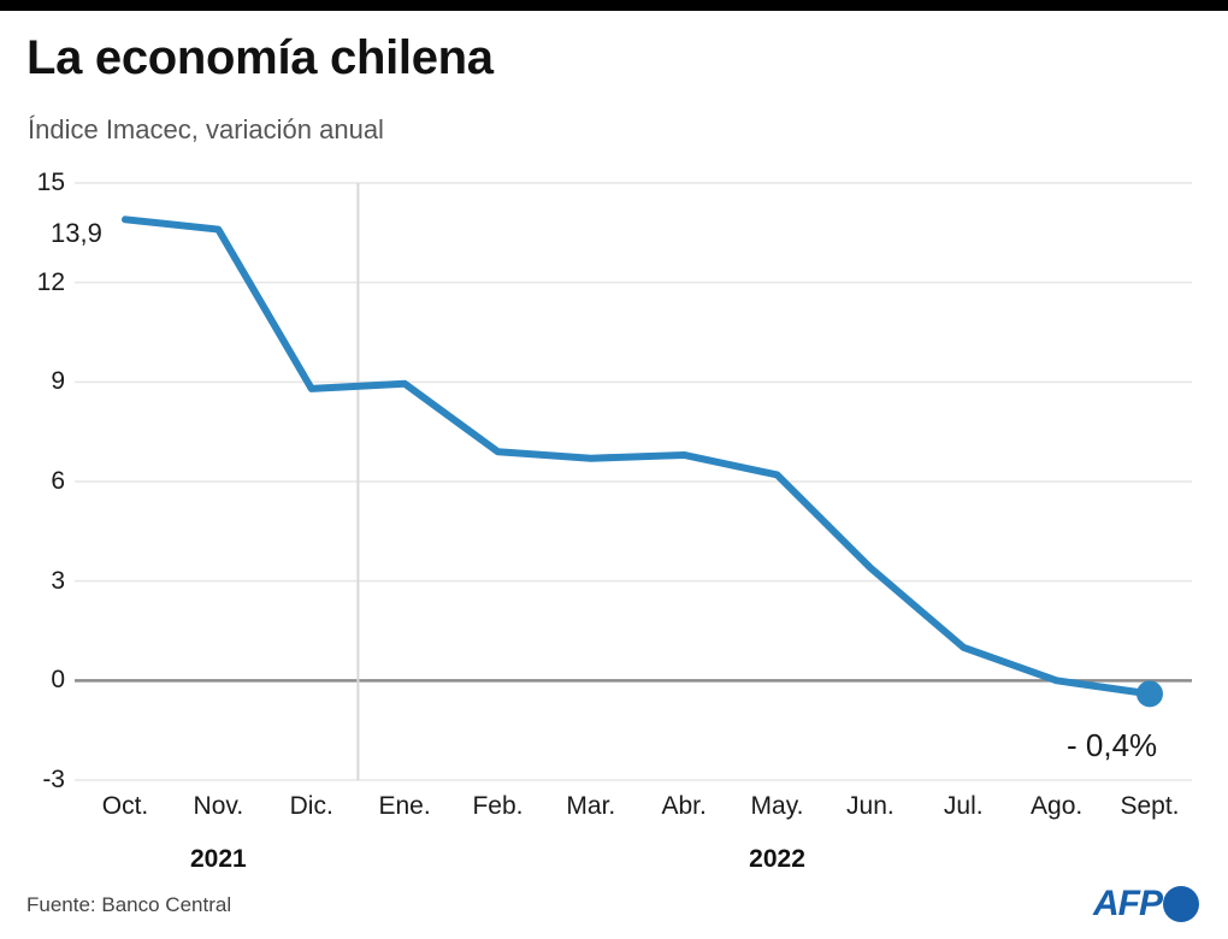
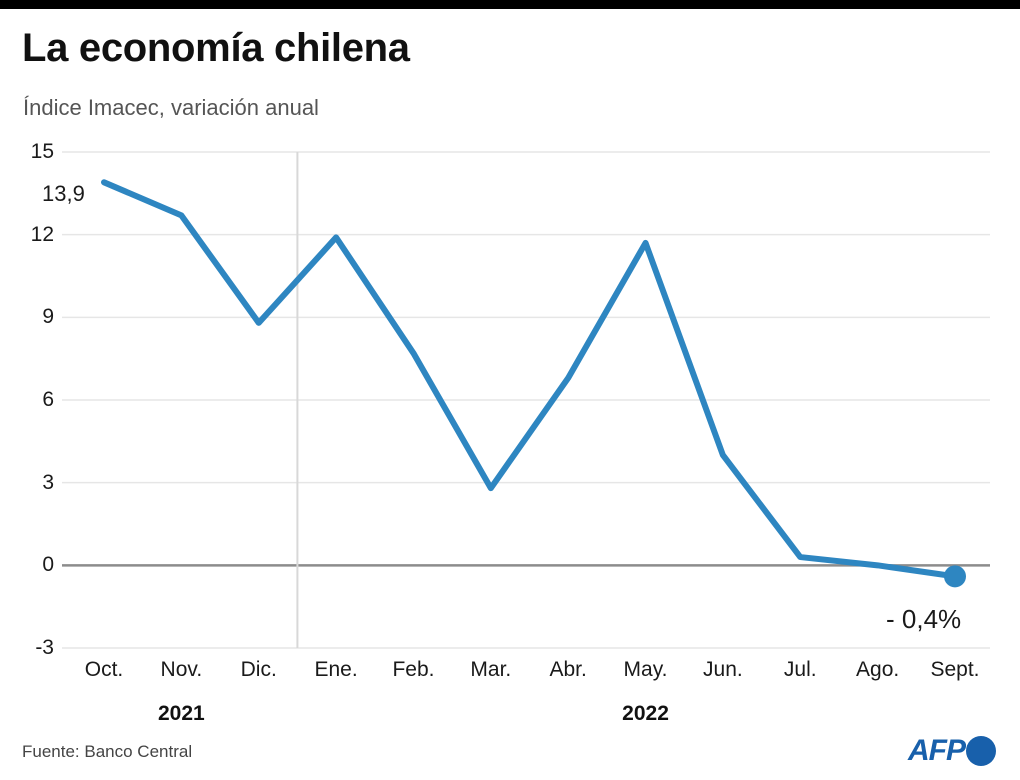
Nov.: 13.6 -> 12.7
Ene.: 8.9 -> 11.9
Feb.: 6.9 -> 7.7
Mar.: 6.7 -> 2.8
May.: 6.2 -> 11.7
Jun.: 3.4 -> 4.0
Jul.: 1.0 -> 0.3
